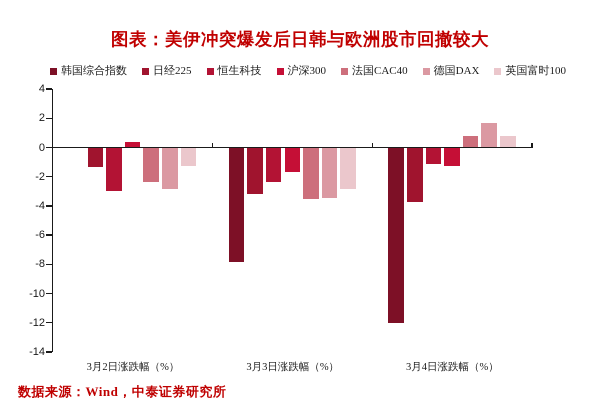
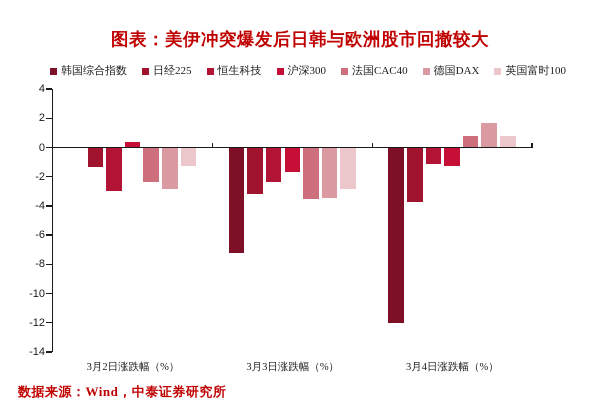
韩国综合指数/3月3日涨跌幅（%）: -7.8 -> -7.2
